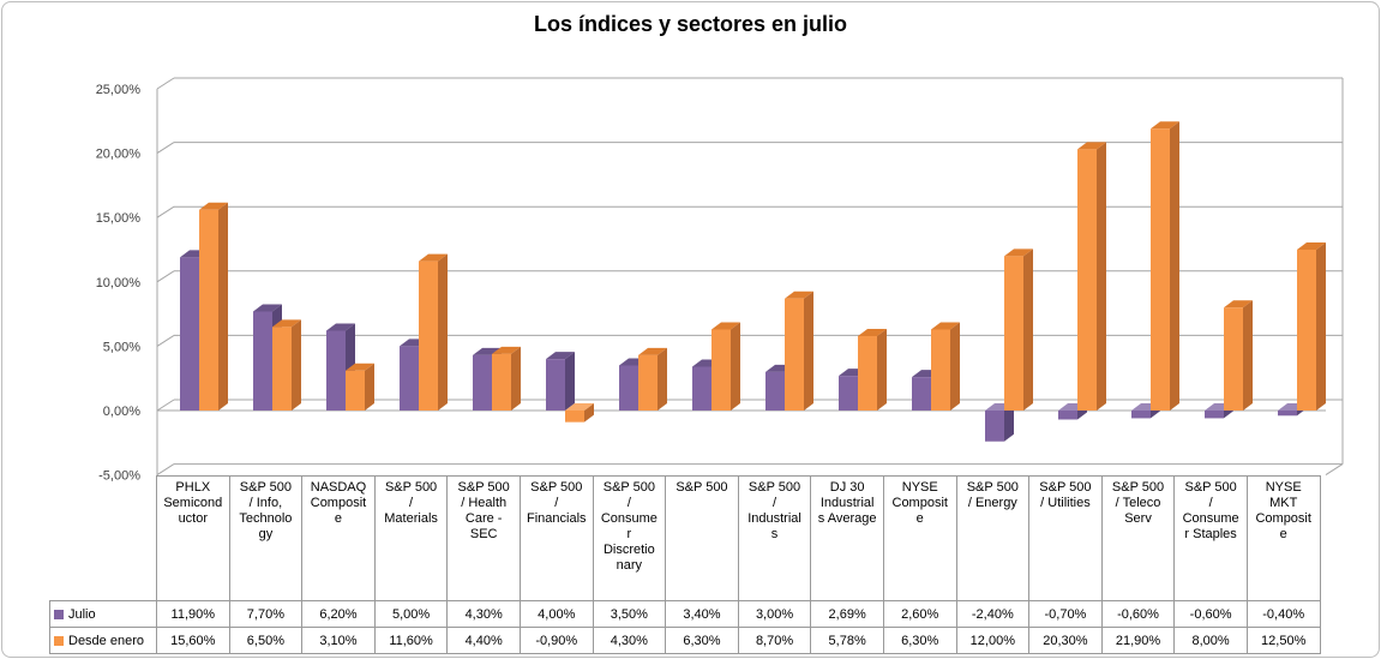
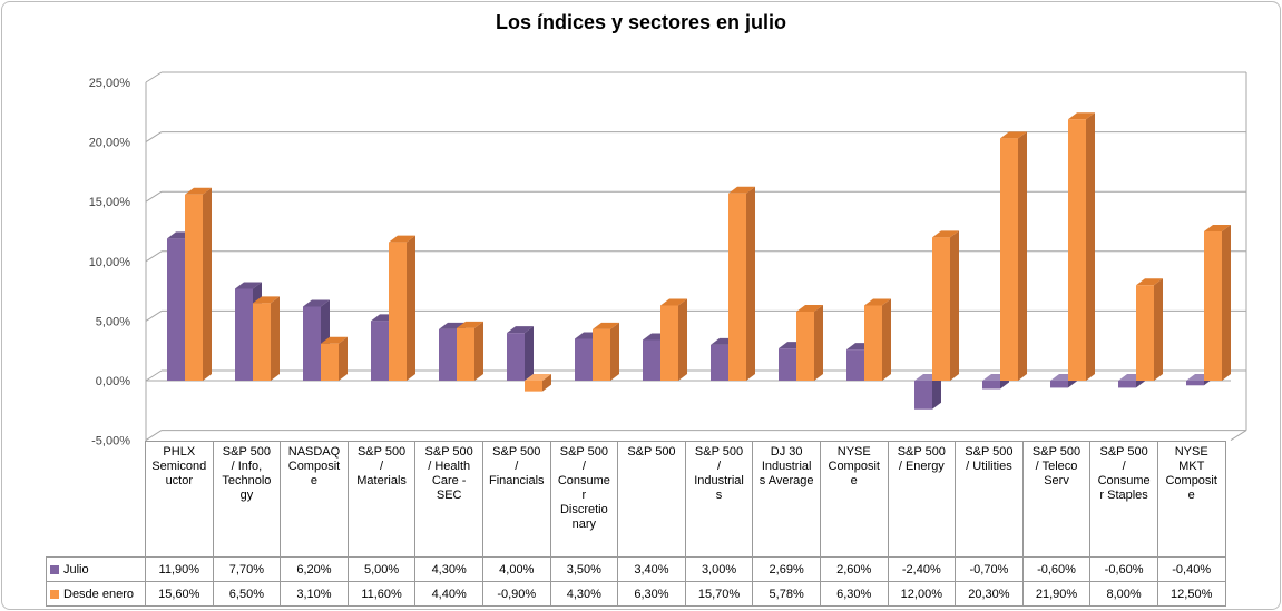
Desde enero/S&P 500 / Industrial s: 8,70% -> 15,70%
